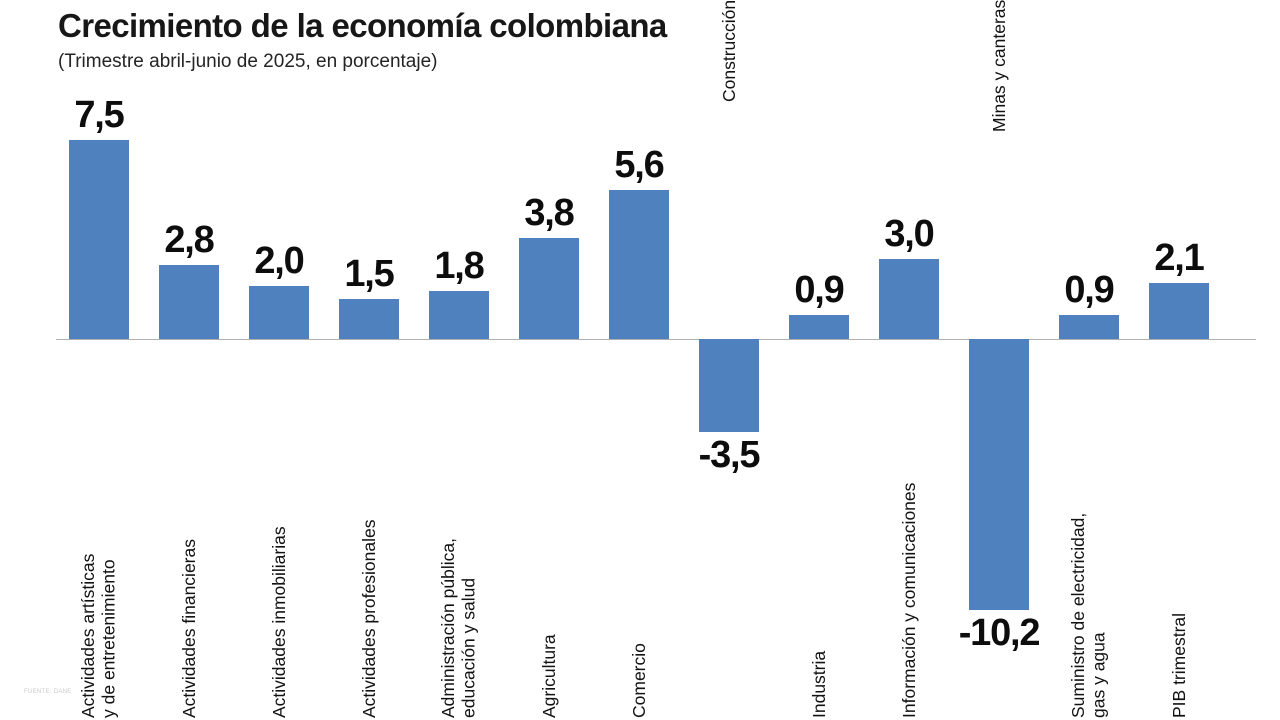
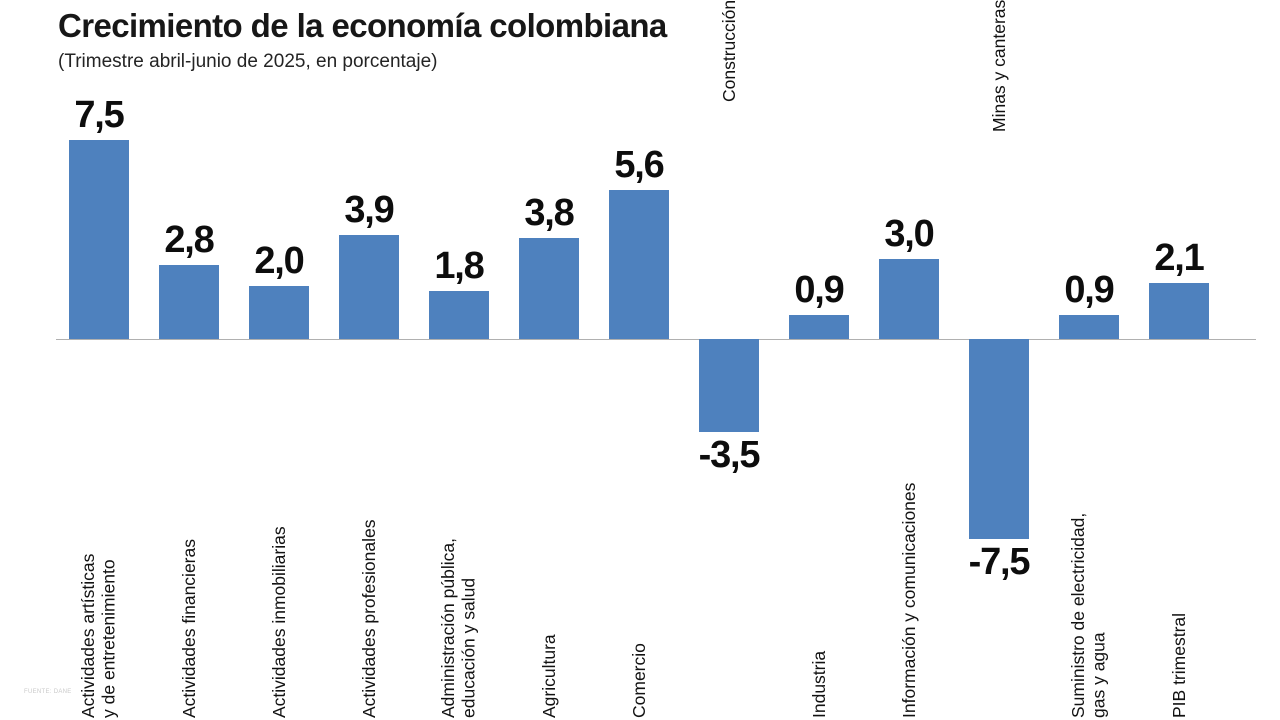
Actividades profesionales: 1,5 -> 3,9
Minas y canteras: -10,2 -> -7,5
